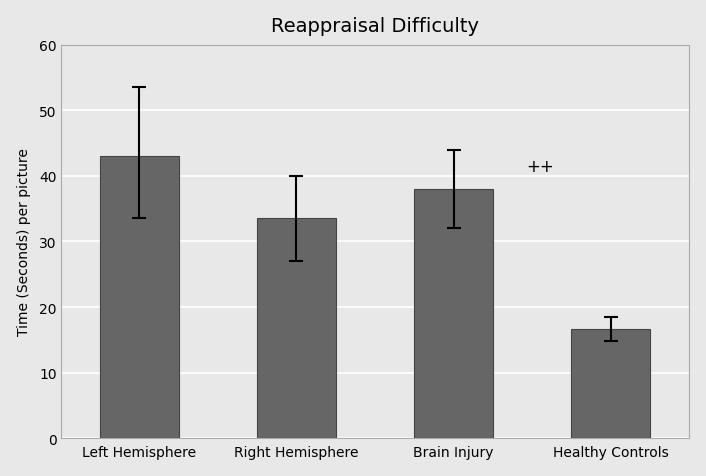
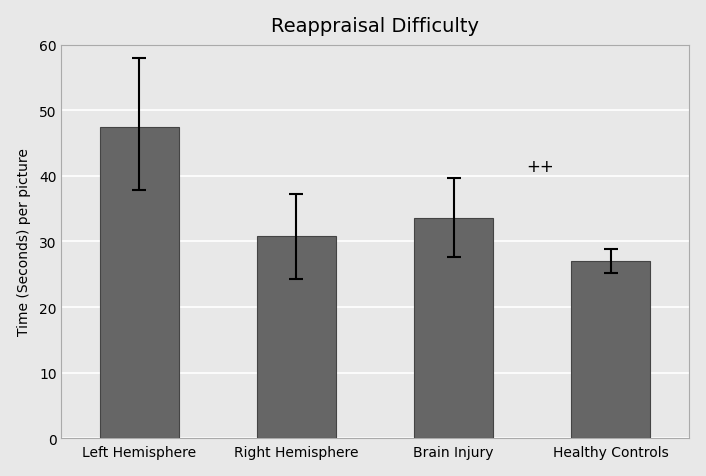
Left Hemisphere: 43.0 -> 47.4
Right Hemisphere: 33.5 -> 30.8
Brain Injury: 38.0 -> 33.6
Healthy Controls: 16.7 -> 27.0
